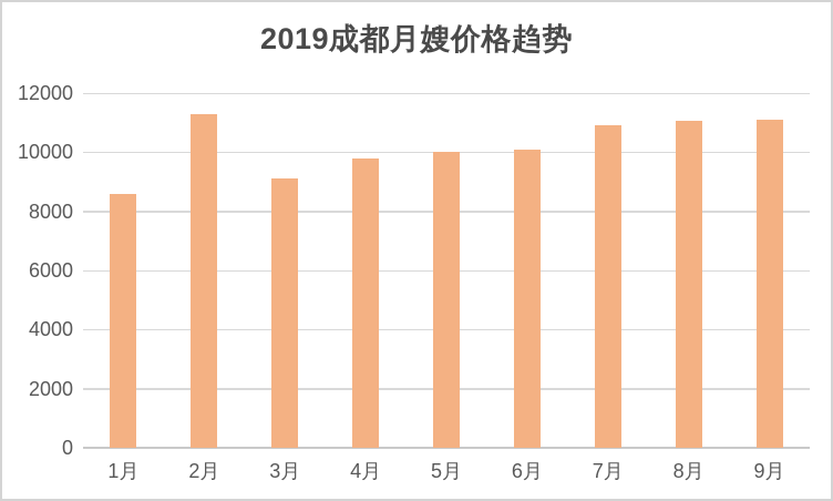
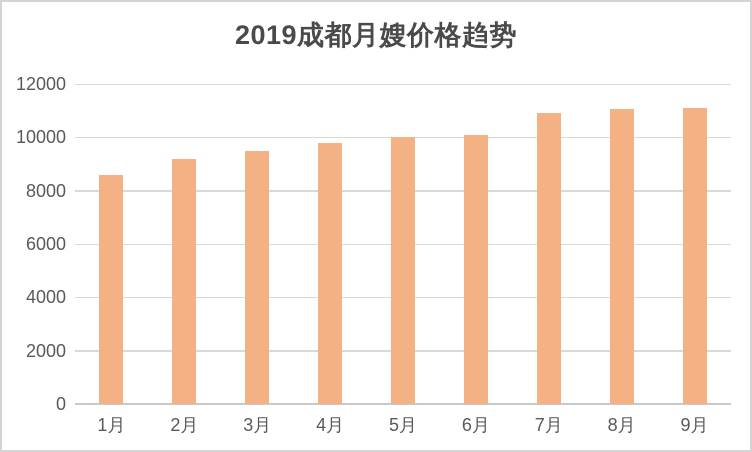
2月: 11300 -> 9200
3月: 9100 -> 9500
